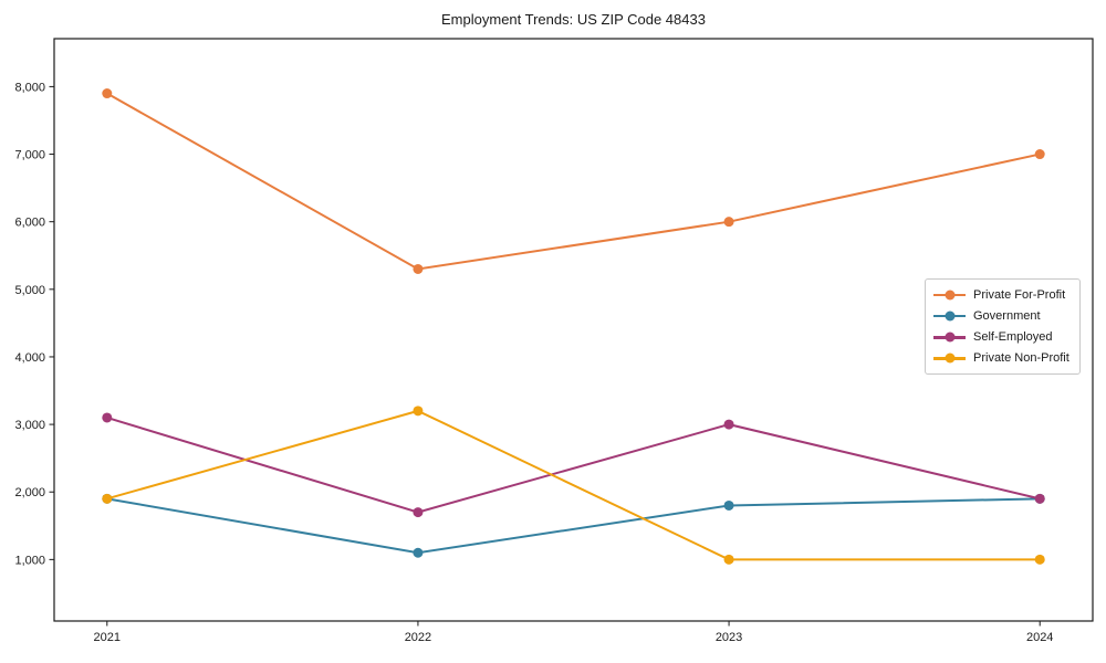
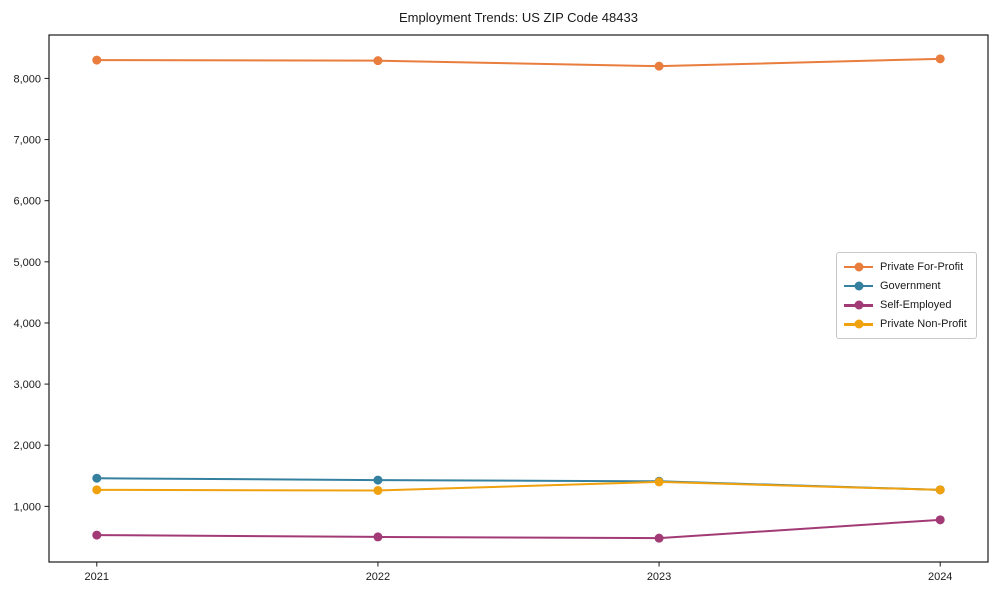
Private For-Profit/2021: 7900 -> 8300
Government/2021: 1900 -> 1500
Self-Employed/2021: 3100 -> 500
Private Non-Profit/2021: 1900 -> 1300
Private For-Profit/2022: 5300 -> 8300
Government/2022: 1100 -> 1400
Self-Employed/2022: 1700 -> 500
Private Non-Profit/2022: 3200 -> 1300
Private For-Profit/2023: 6000 -> 8200
Government/2023: 1800 -> 1400
Self-Employed/2023: 3000 -> 500
Private Non-Profit/2023: 1000 -> 1400
Private For-Profit/2024: 7000 -> 8300
Government/2024: 1900 -> 1300
Self-Employed/2024: 1900 -> 800
Private Non-Profit/2024: 1000 -> 1300
